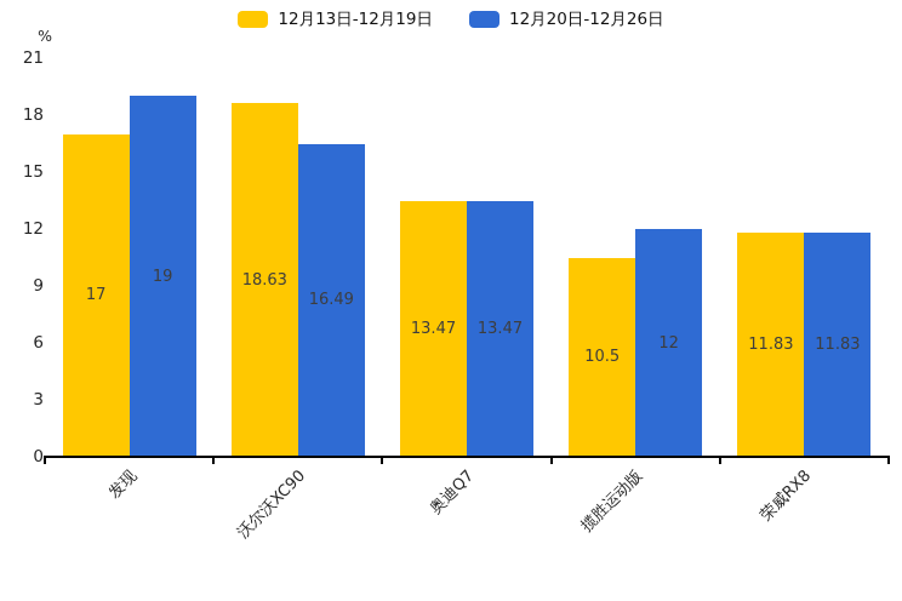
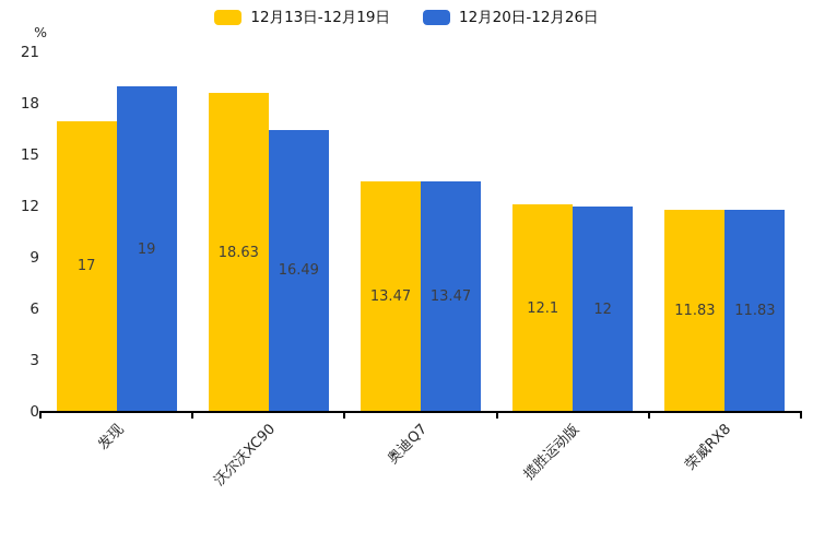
12月13日-12月19日/揽胜运动版: 10.5 -> 12.1
